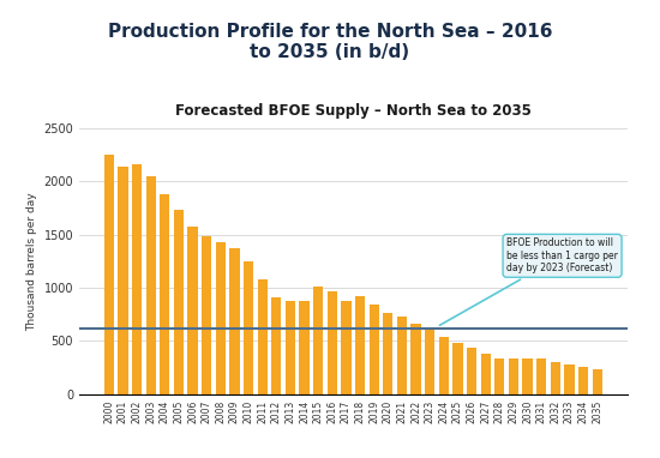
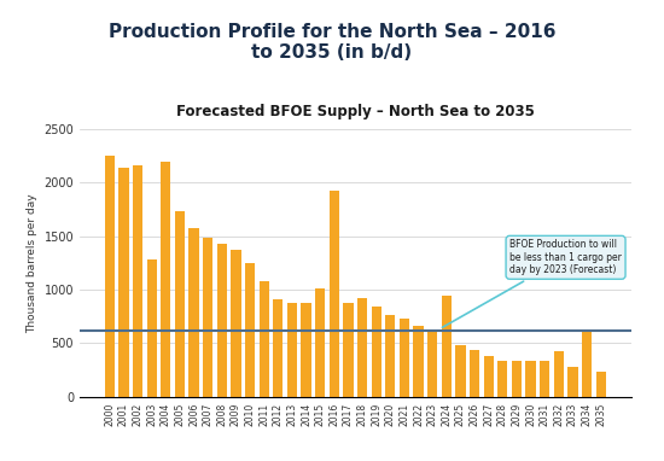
2003: 2050 -> 1280
2004: 1880 -> 2200
2016: 960 -> 1920
2024: 540 -> 940
2032: 300 -> 420
2034: 260 -> 600
